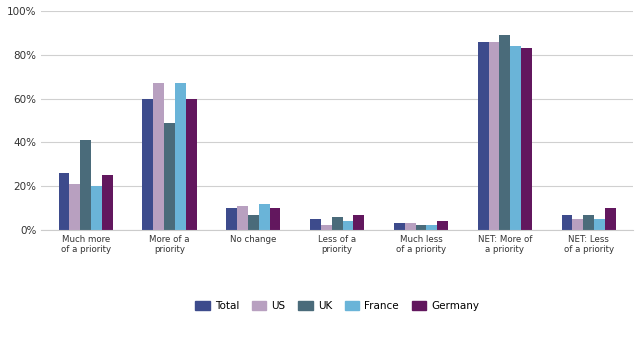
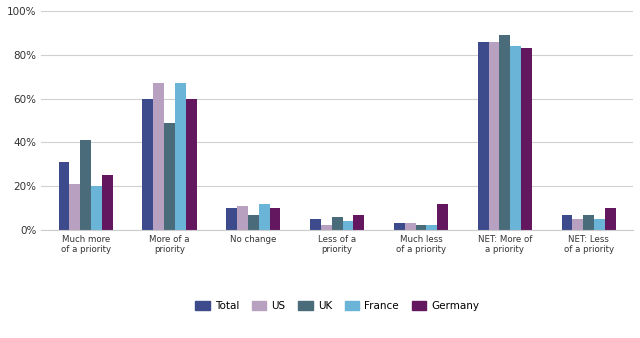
Total/Much more of a priority: 26% -> 31%
Germany/Much less of a priority: 4% -> 12%
